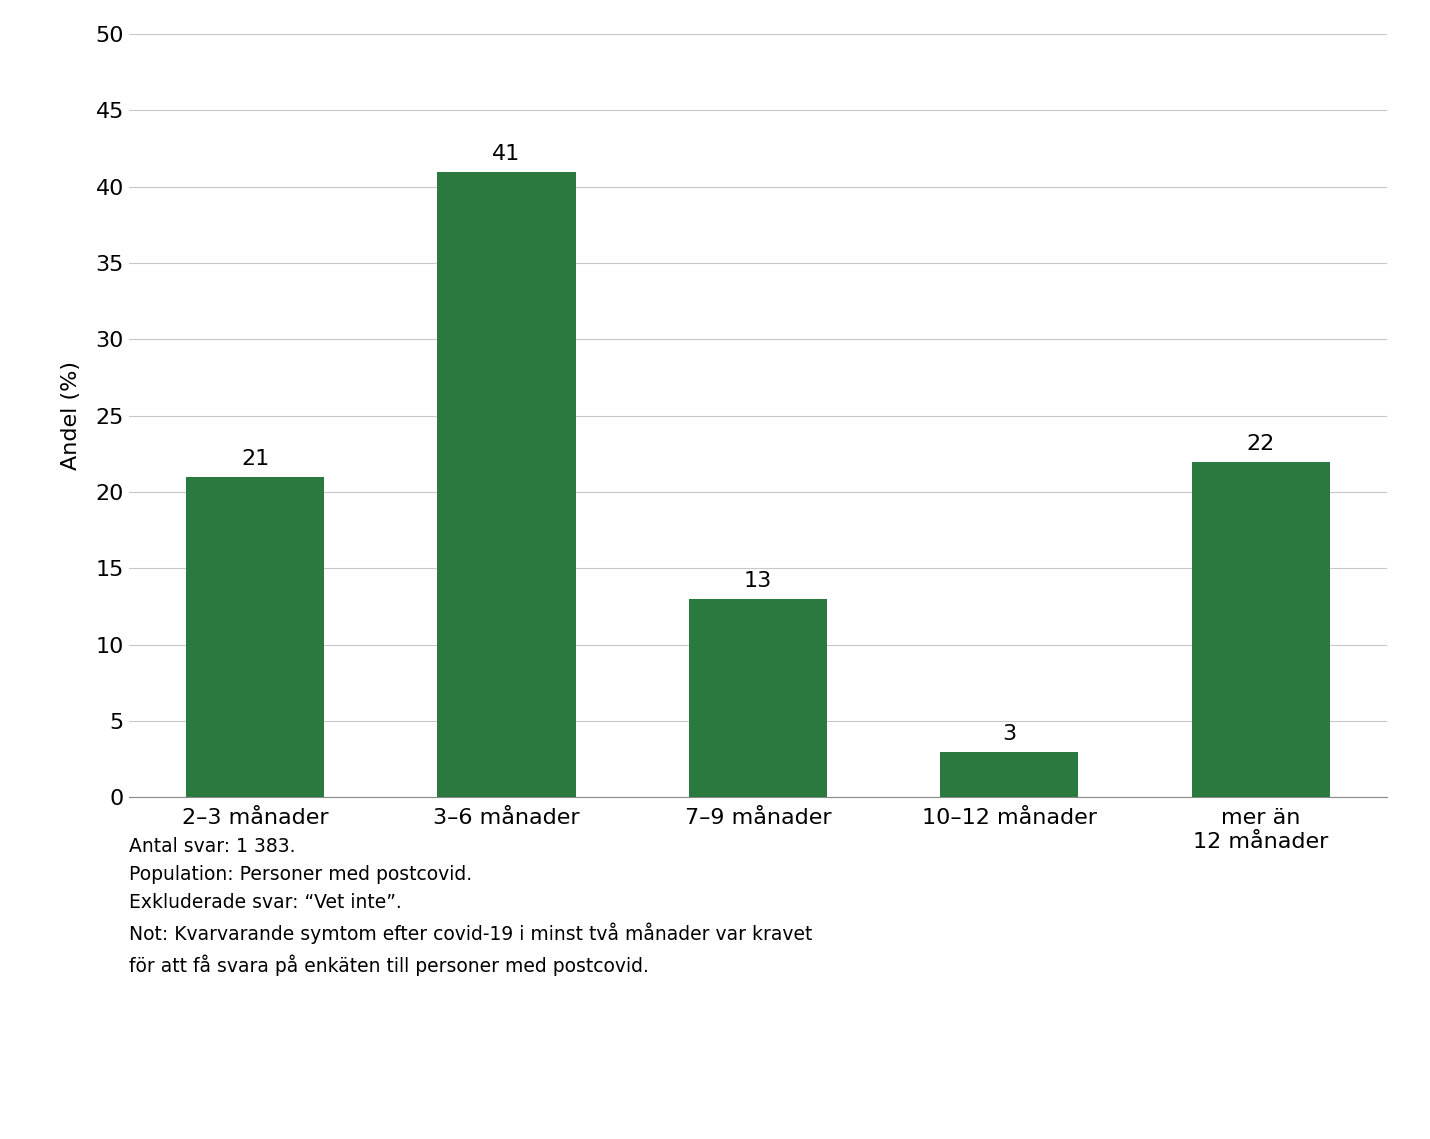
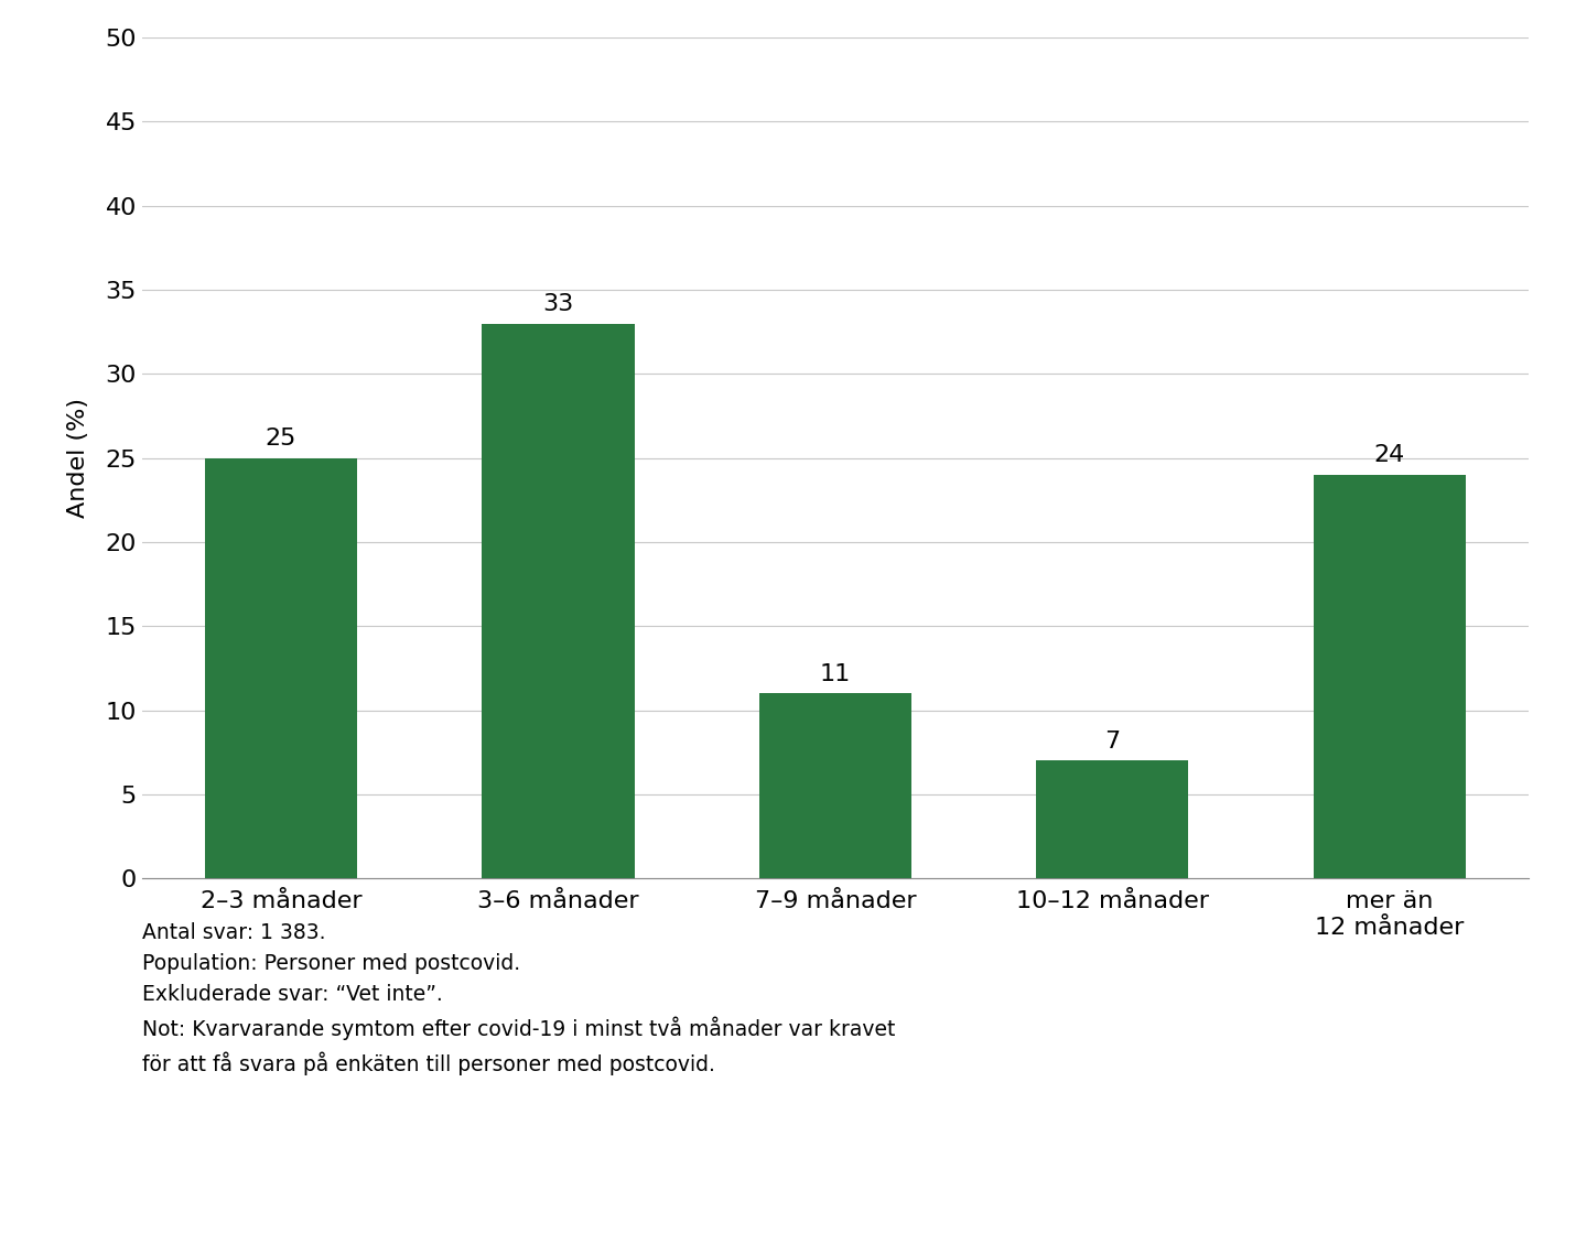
2–3 månader: 21 -> 25
3–6 månader: 41 -> 33
7–9 månader: 13 -> 11
10–12 månader: 3 -> 7
mer än 12 månader: 22 -> 24
